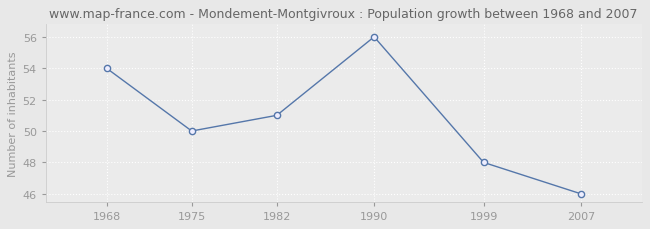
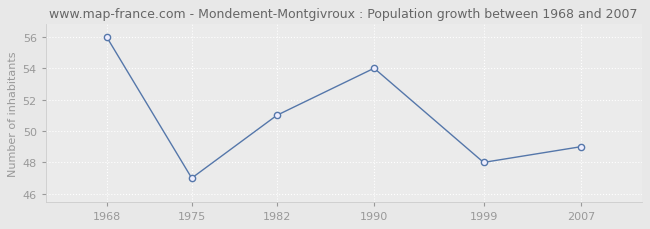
1968: 54 -> 56
1975: 50 -> 47
1990: 56 -> 54
2007: 46 -> 49
